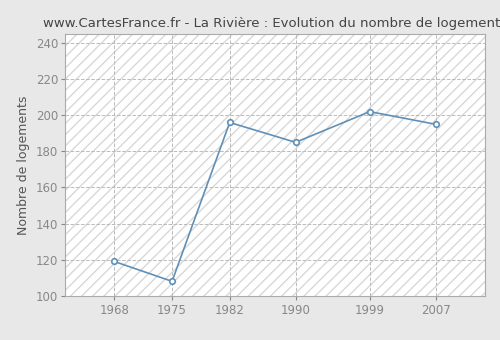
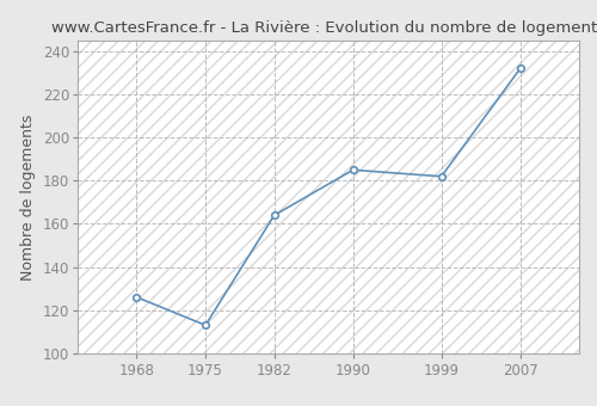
1968: 119 -> 126
1975: 108 -> 113
1982: 196 -> 164
1999: 202 -> 182
2007: 195 -> 232
